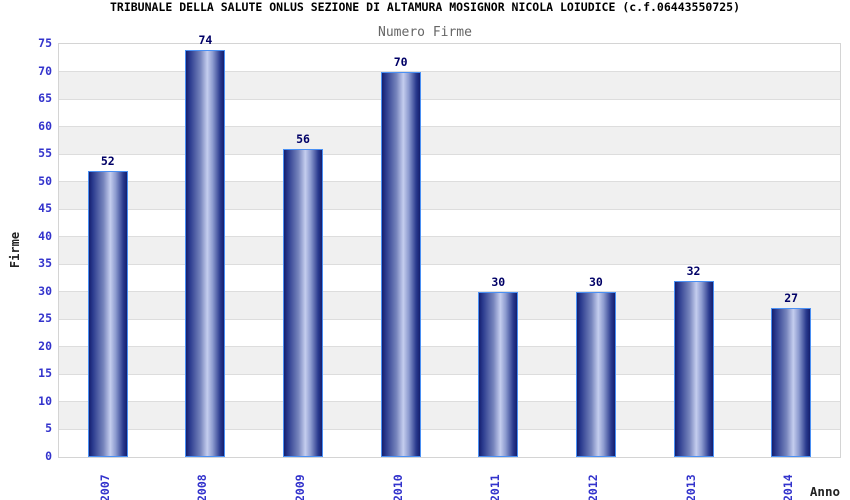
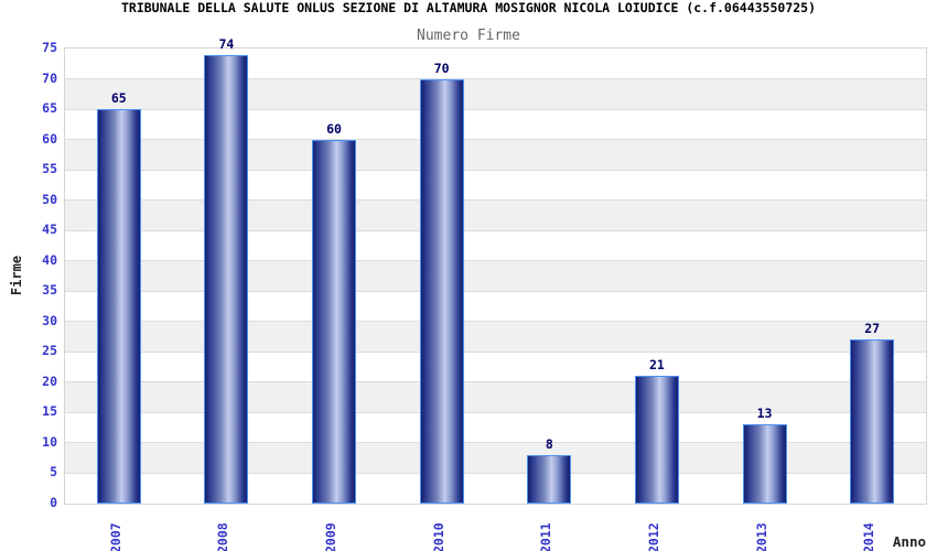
2007: 52 -> 65
2009: 56 -> 60
2011: 30 -> 8
2012: 30 -> 21
2013: 32 -> 13
